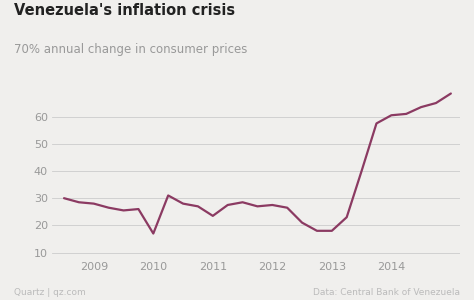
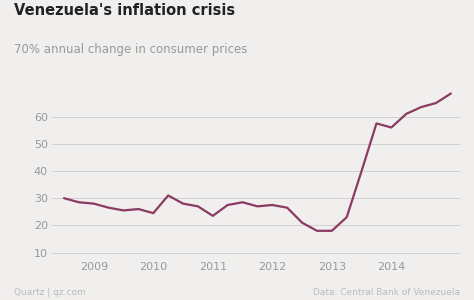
2010: 17.0 -> 24.5
2014: 60.5 -> 56.0
